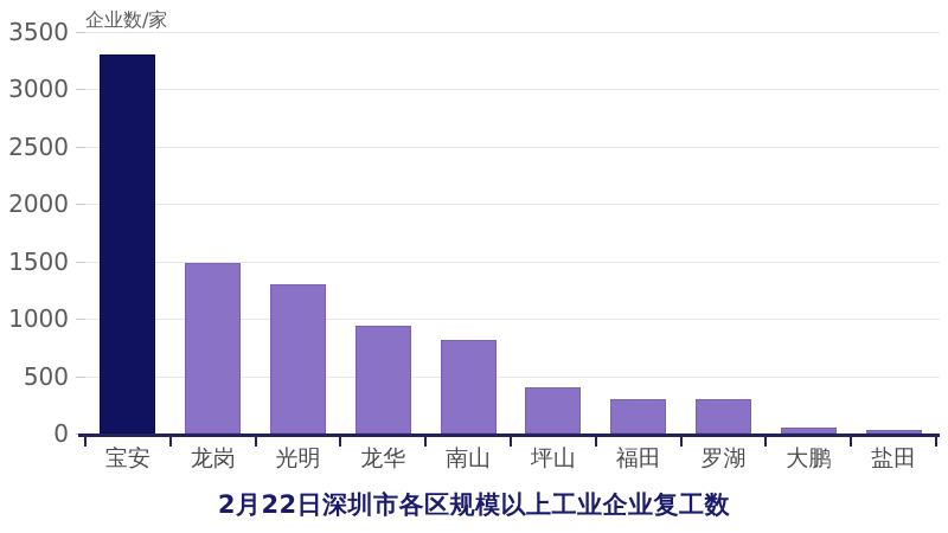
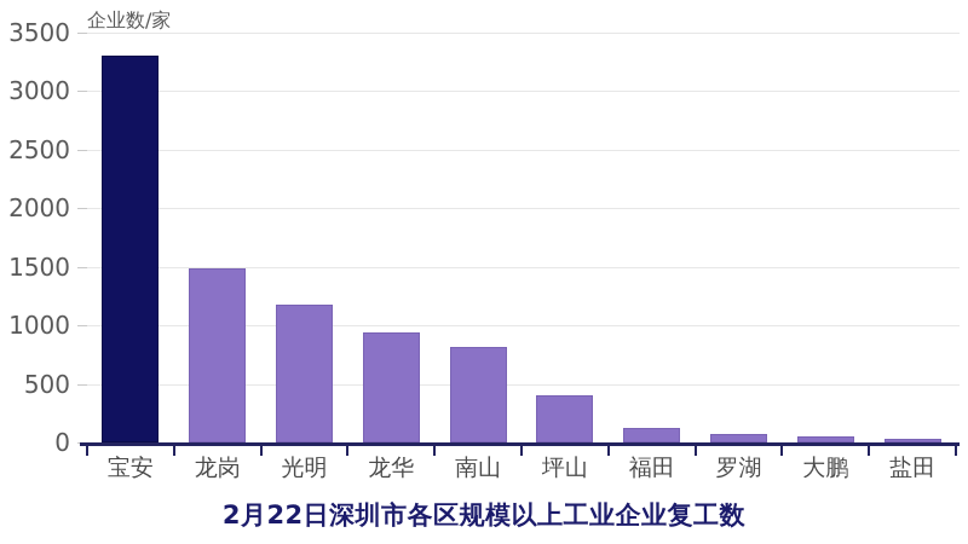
光明: 1300 -> 1200
福田: 300 -> 100
罗湖: 300 -> 100
